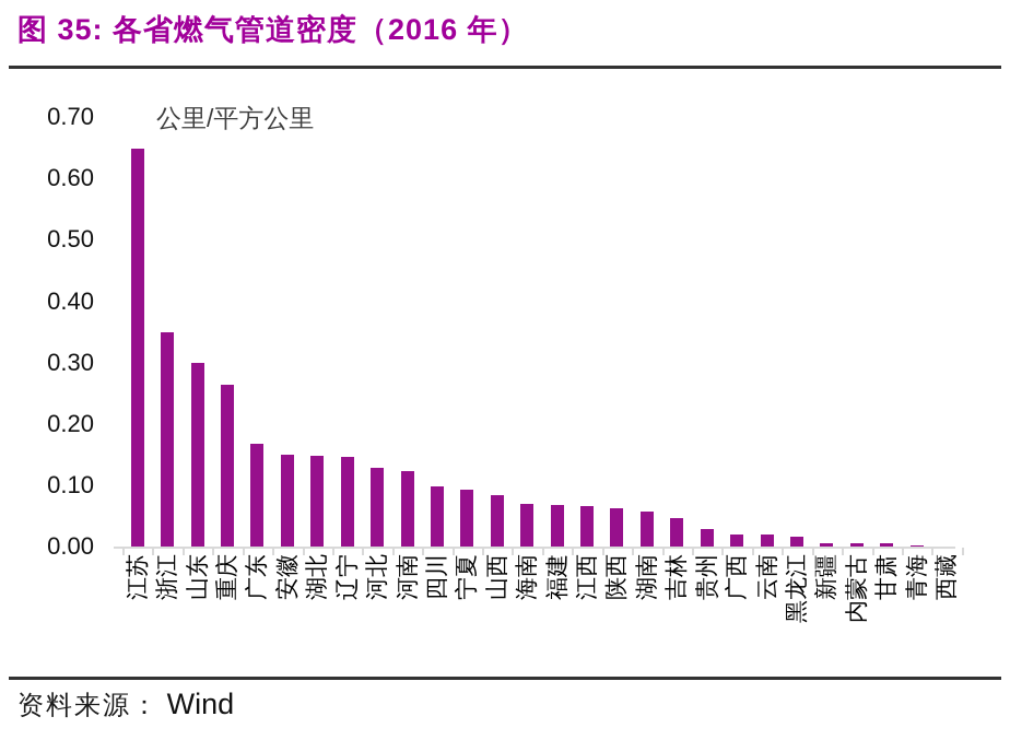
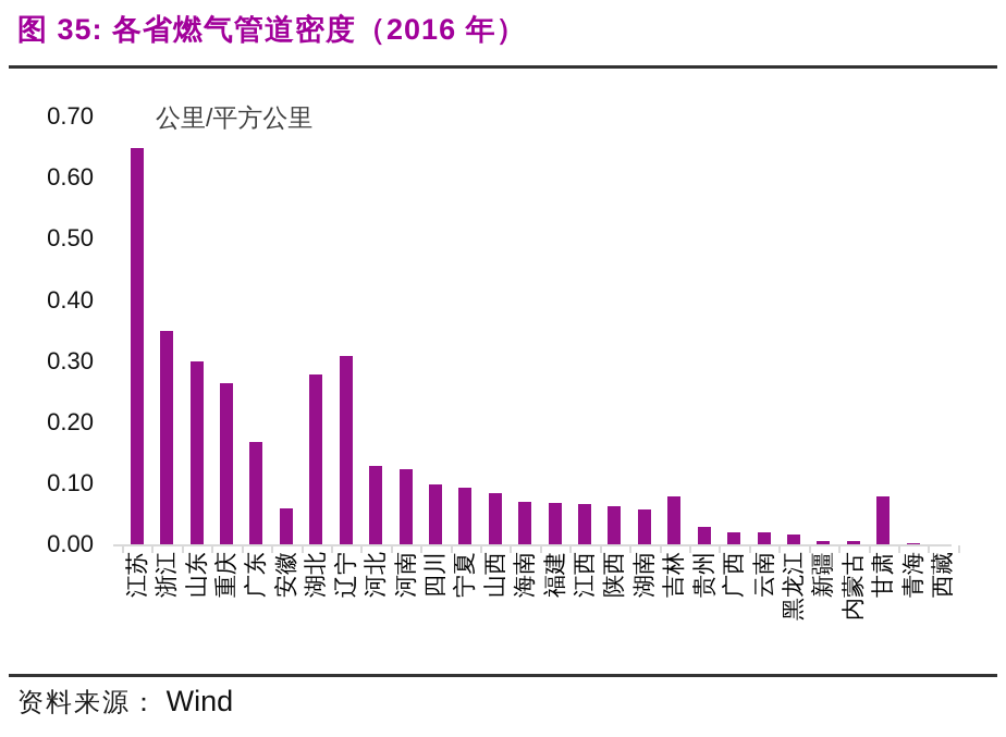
安徽: 0.15 -> 0.06
湖北: 0.15 -> 0.28
辽宁: 0.15 -> 0.31
吉林: 0.05 -> 0.08
甘肃: 0.01 -> 0.08
